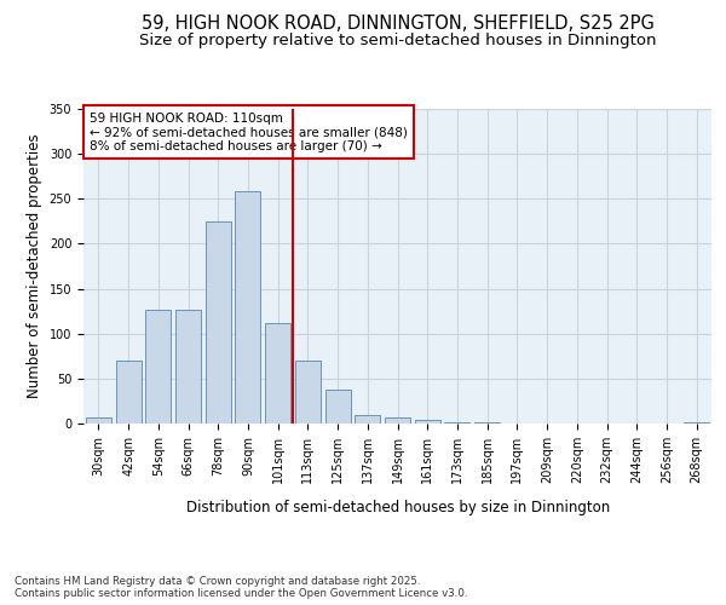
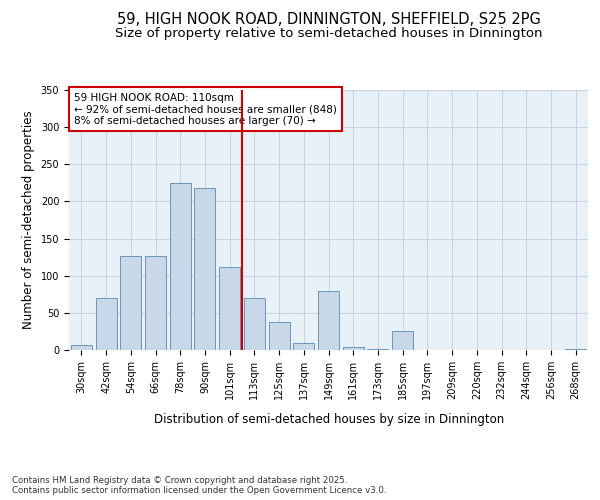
90sqm: 258 -> 218
149sqm: 7 -> 80
185sqm: 1 -> 26
